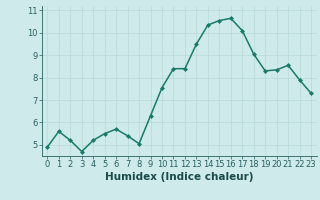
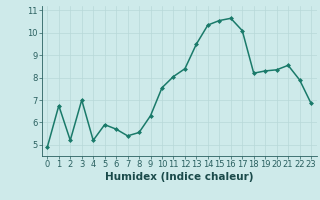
1: 5.60 -> 6.75
3: 4.70 -> 7.00
5: 5.50 -> 5.90
8: 5.05 -> 5.55
11: 8.40 -> 8.05
18: 9.05 -> 8.20
23: 7.30 -> 6.85
